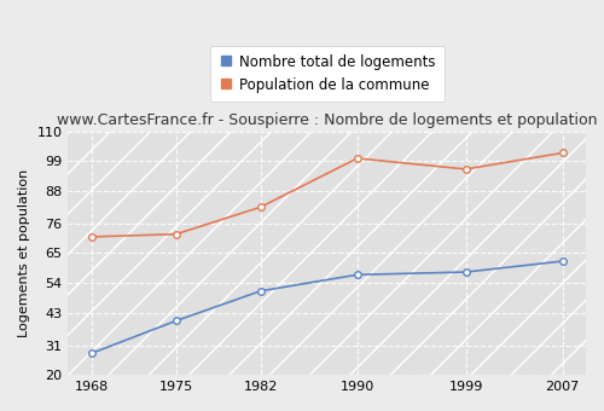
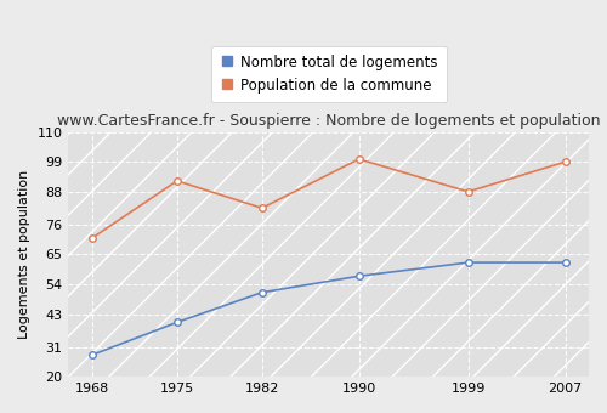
Population de la commune/1975: 72 -> 92
Nombre total de logements/1999: 58 -> 62
Population de la commune/1999: 96 -> 88
Population de la commune/2007: 102 -> 99
